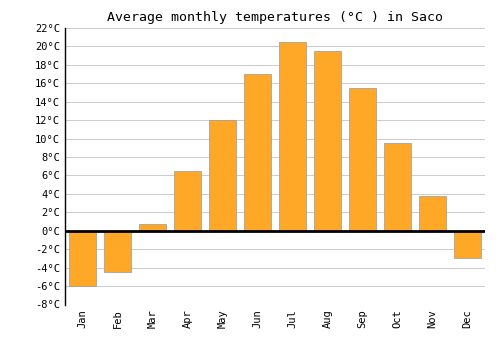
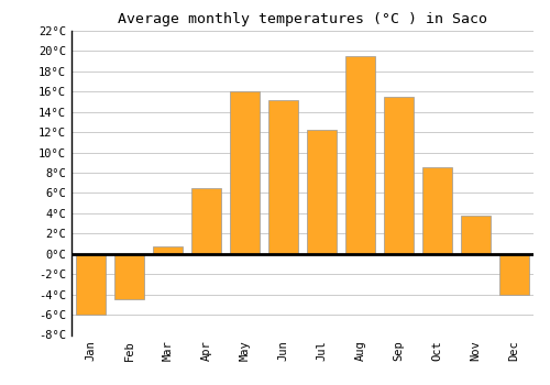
May: 12.0°C -> 16.0°C
Jun: 17.0°C -> 15.2°C
Jul: 20.5°C -> 12.2°C
Oct: 9.5°C -> 8.6°C
Dec: -3.0°C -> -4.0°C
